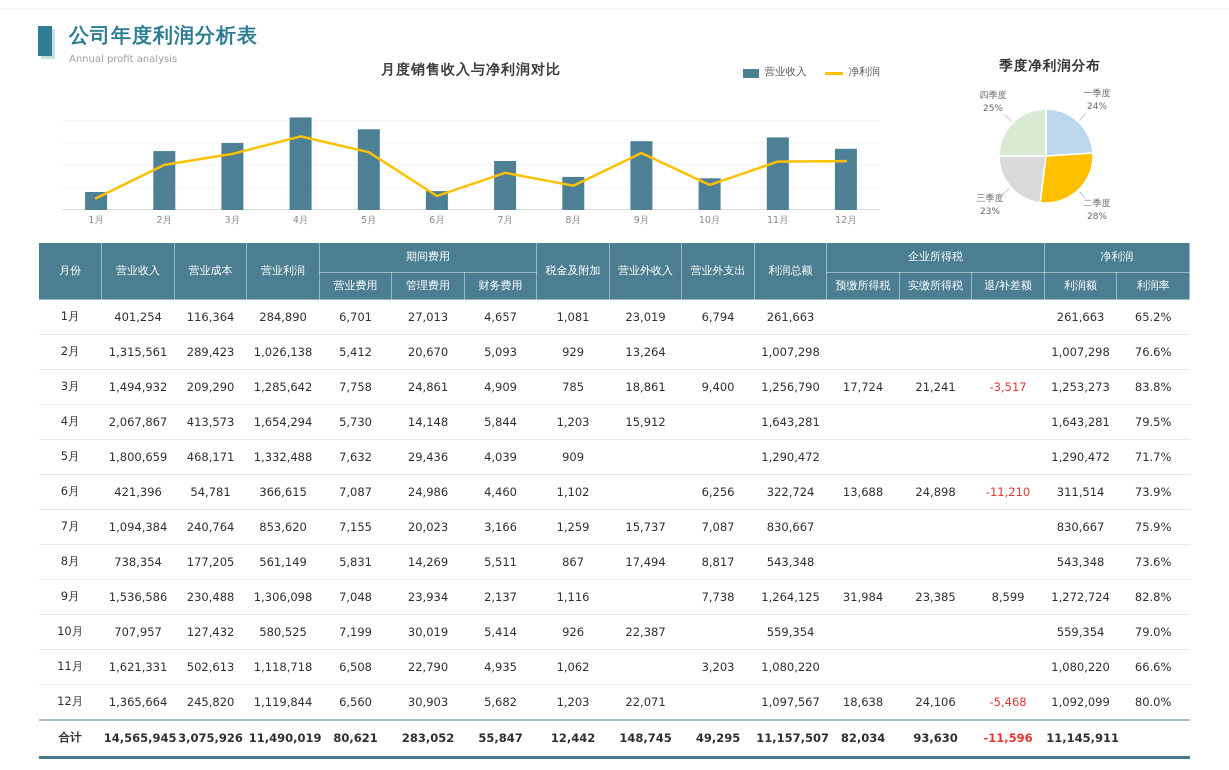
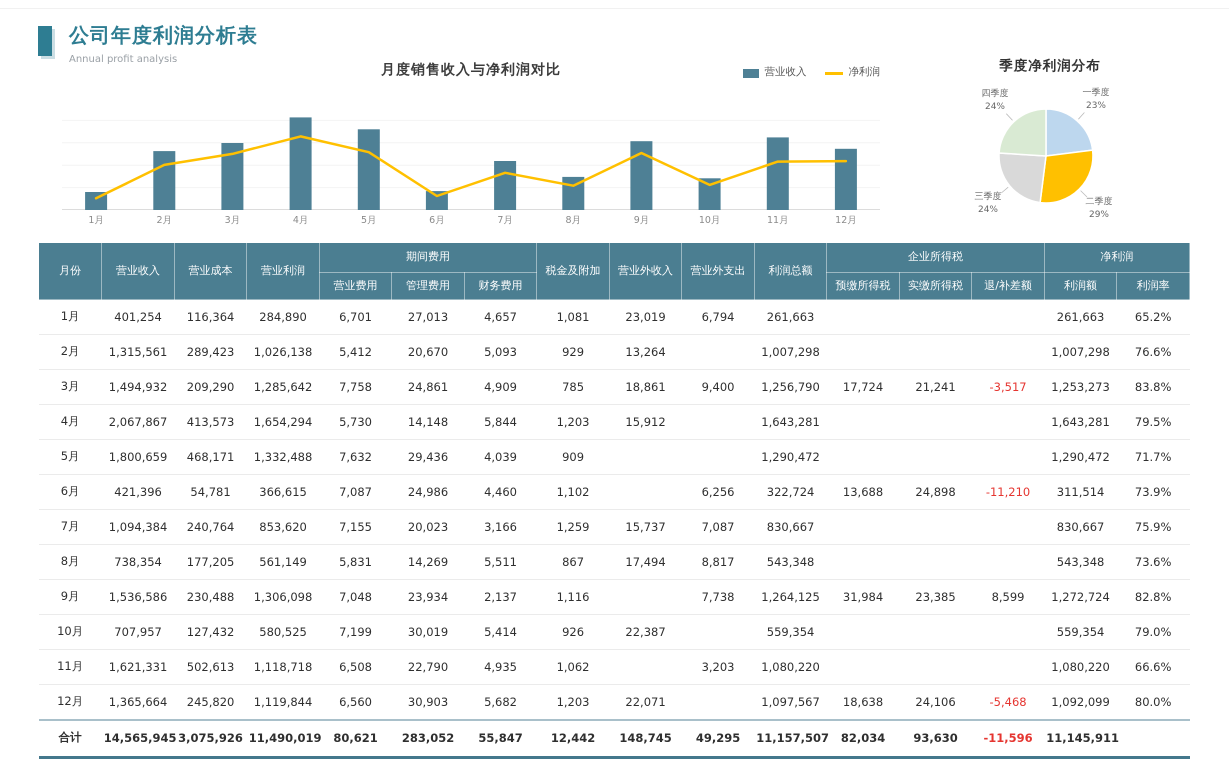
季度净利润分布/一季度: 24% -> 23%
季度净利润分布/二季度: 28% -> 29%
季度净利润分布/三季度: 23% -> 24%
季度净利润分布/四季度: 25% -> 24%
